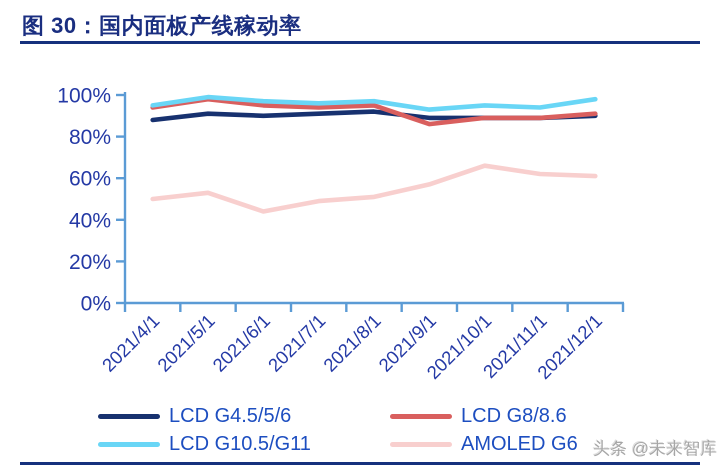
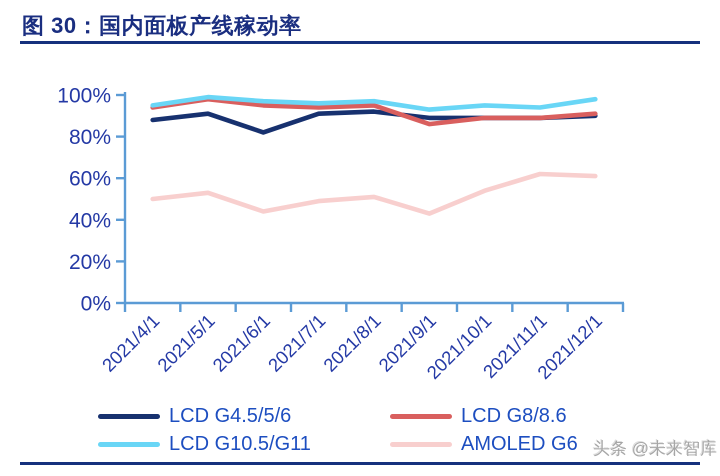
LCD G4.5/5/6/2021/6/1: 90% -> 82%
AMOLED G6/2021/9/1: 57% -> 43%
AMOLED G6/2021/10/1: 66% -> 54%
